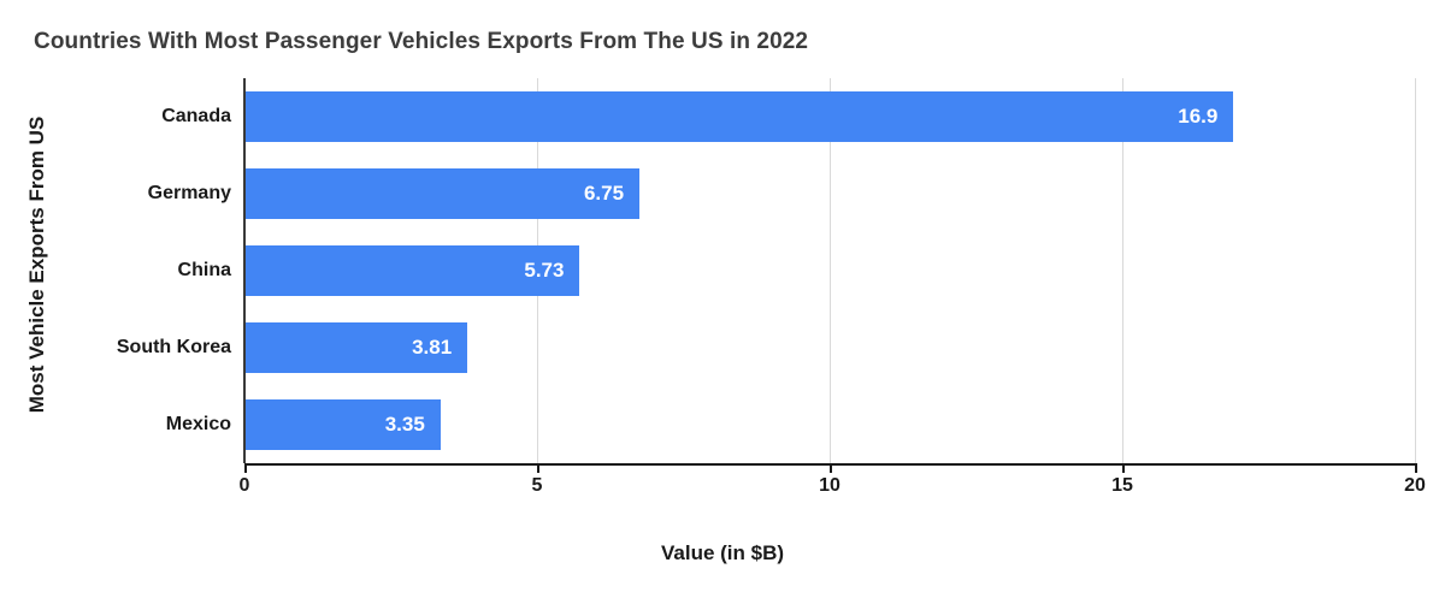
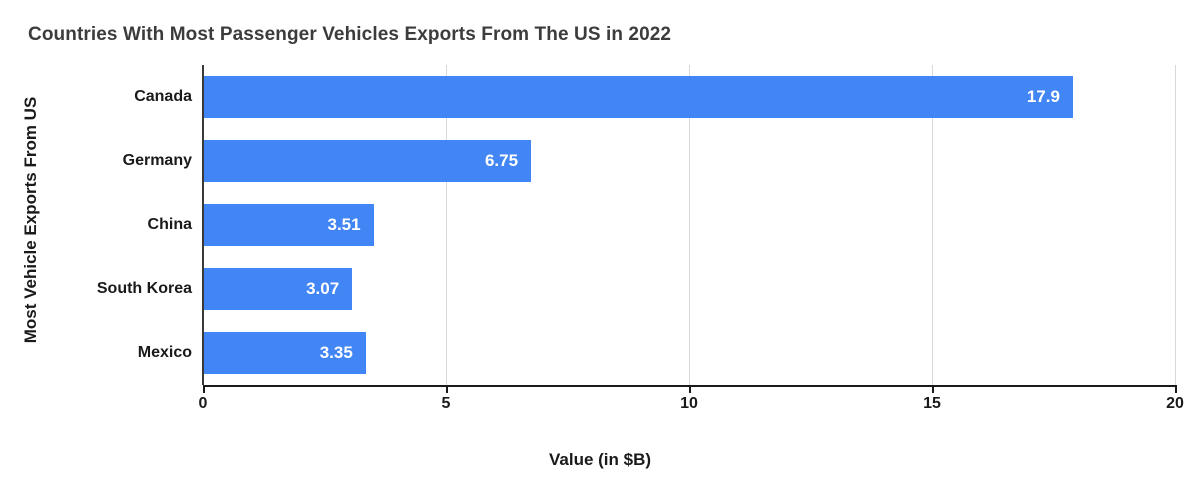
Canada: 16.9 -> 17.9
China: 5.73 -> 3.51
South Korea: 3.81 -> 3.07
